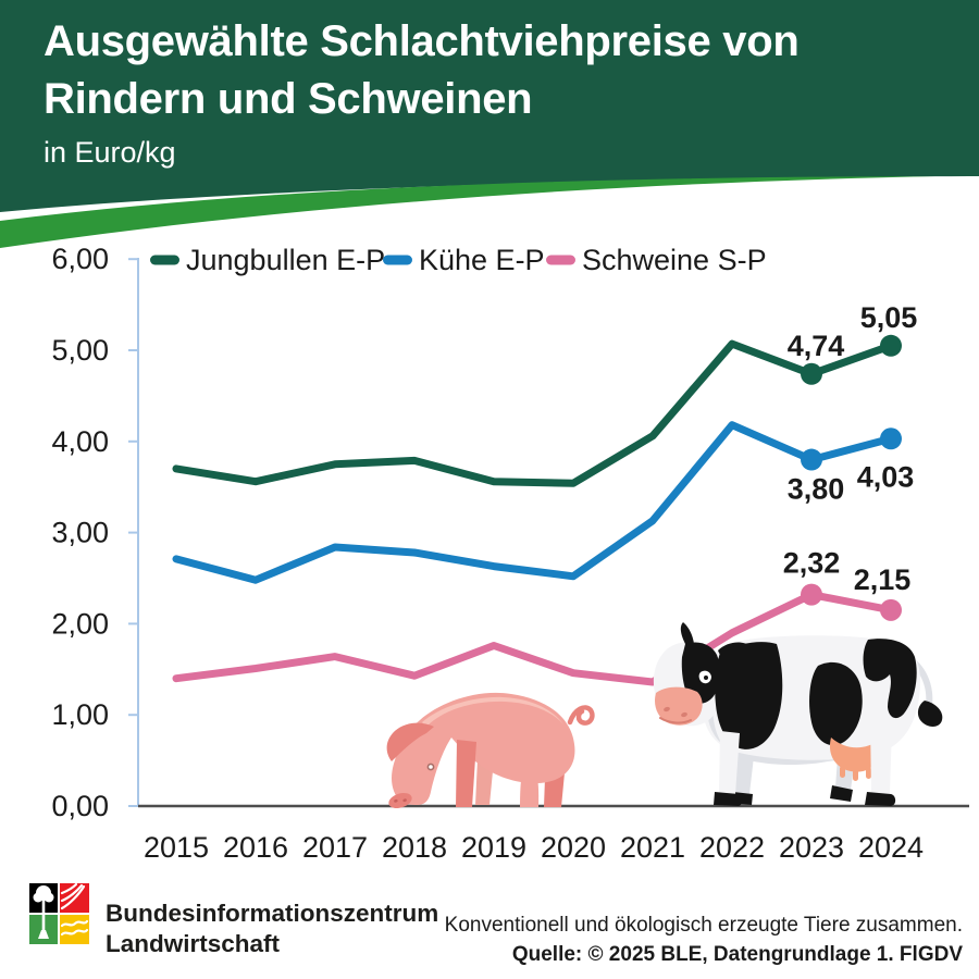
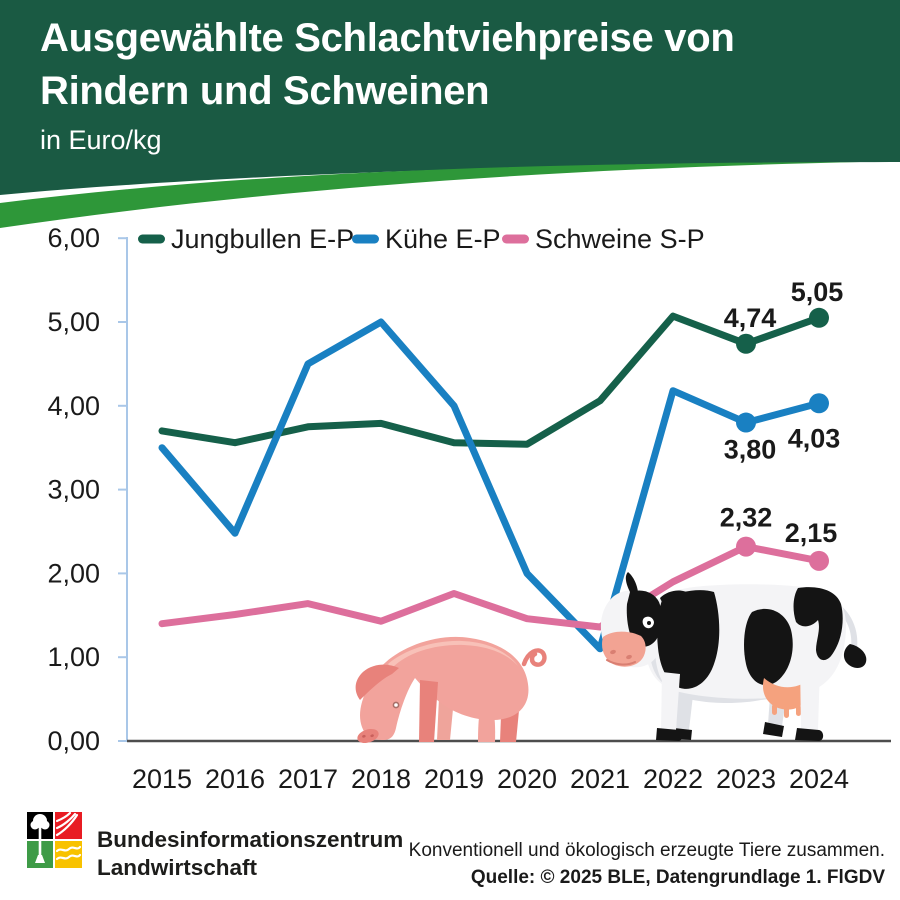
Kühe E-P/2015: 2,7 -> 3,5
Kühe E-P/2017: 2,8 -> 4,5
Kühe E-P/2018: 2,8 -> 5,0
Kühe E-P/2019: 2,6 -> 4,0
Kühe E-P/2020: 2,5 -> 2,0
Kühe E-P/2021: 3,1 -> 1,1
